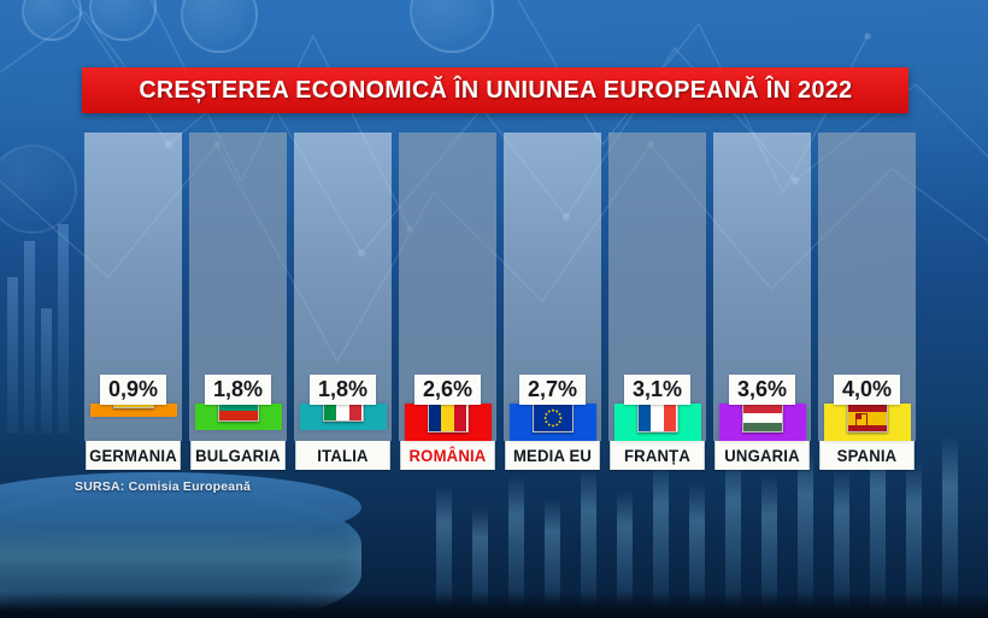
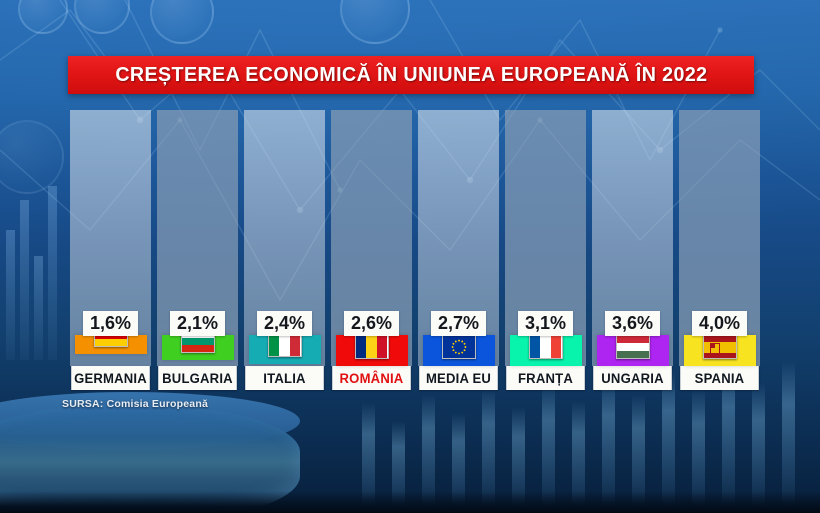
GERMANIA: 0,9% -> 1,6%
BULGARIA: 1,8% -> 2,1%
ITALIA: 1,8% -> 2,4%
